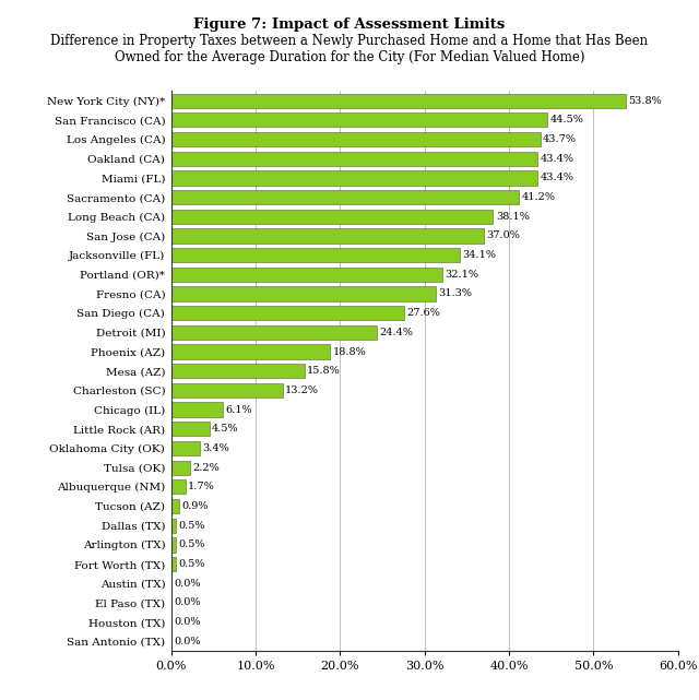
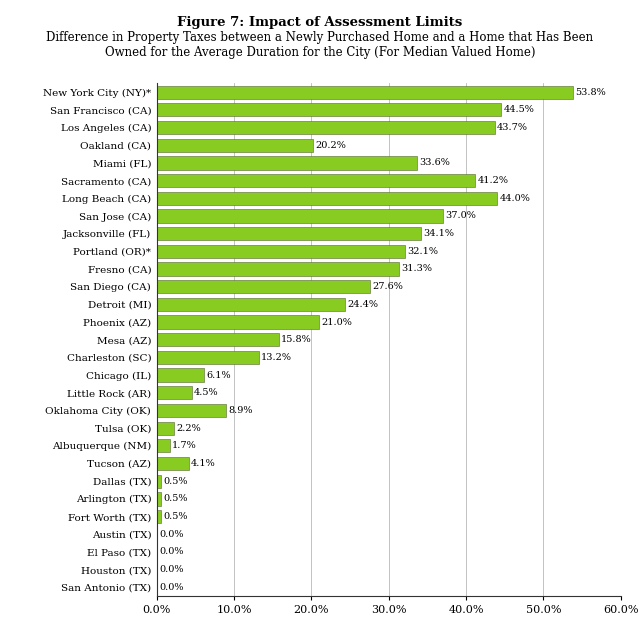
Oakland (CA): 43.4% -> 20.2%
Miami (FL): 43.4% -> 33.6%
Long Beach (CA): 38.1% -> 44.0%
Phoenix (AZ): 18.8% -> 21.0%
Oklahoma City (OK): 3.4% -> 8.9%
Tucson (AZ): 0.9% -> 4.1%
